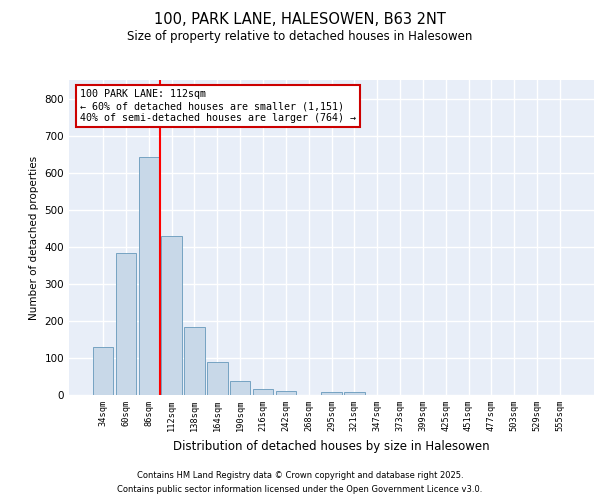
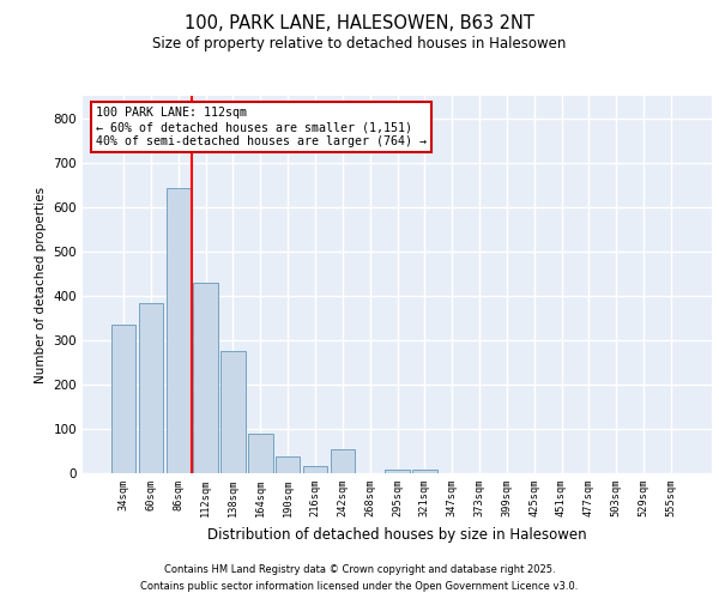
34sqm: 130 -> 335
138sqm: 183 -> 275
242sqm: 10 -> 55
